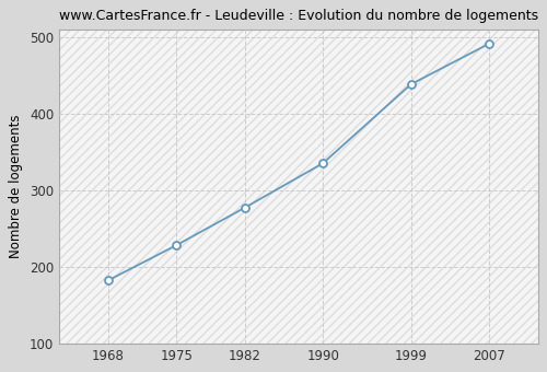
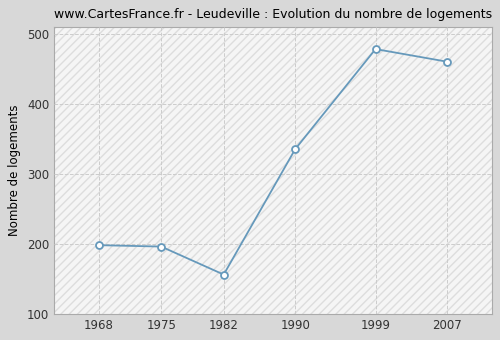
1968: 182 -> 198
1975: 228 -> 196
1982: 277 -> 156
1999: 438 -> 478
2007: 491 -> 460
